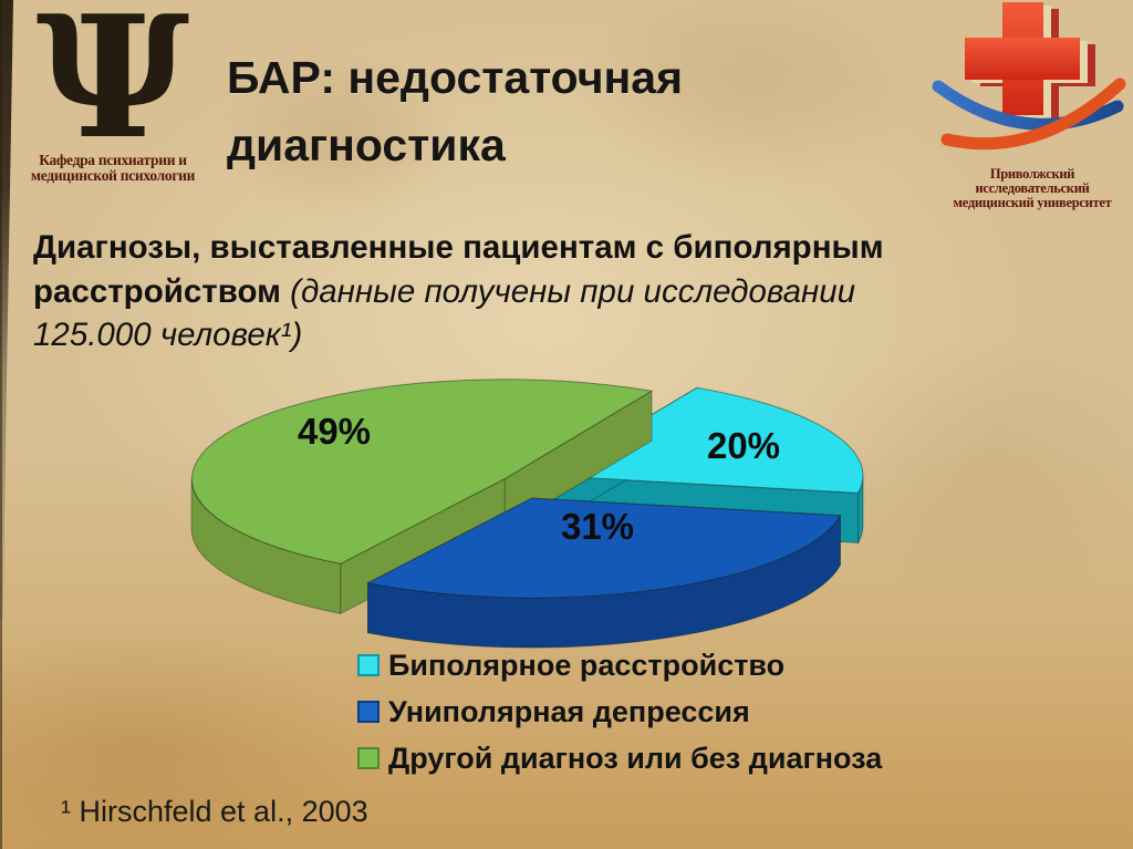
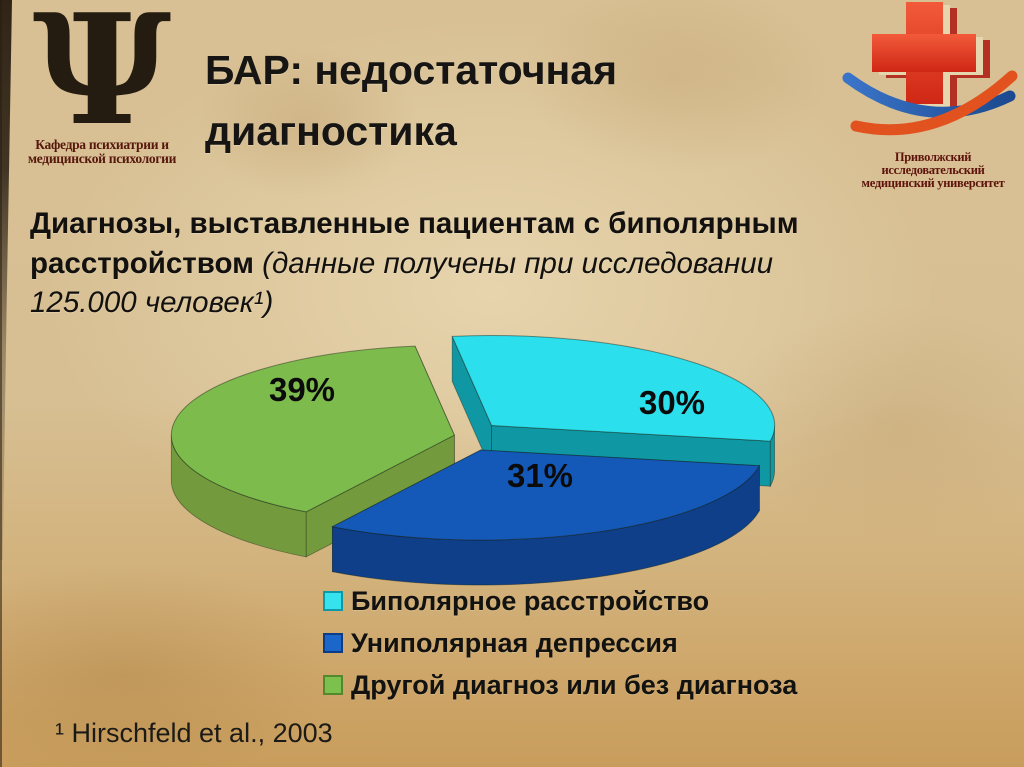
Биполярное расстройство: 20% -> 30%
Другой диагноз или без диагноза: 49% -> 39%
